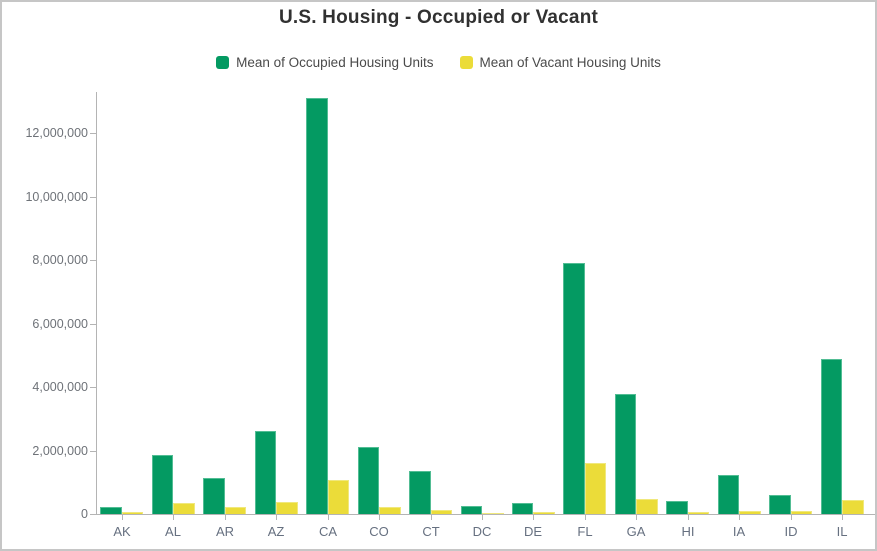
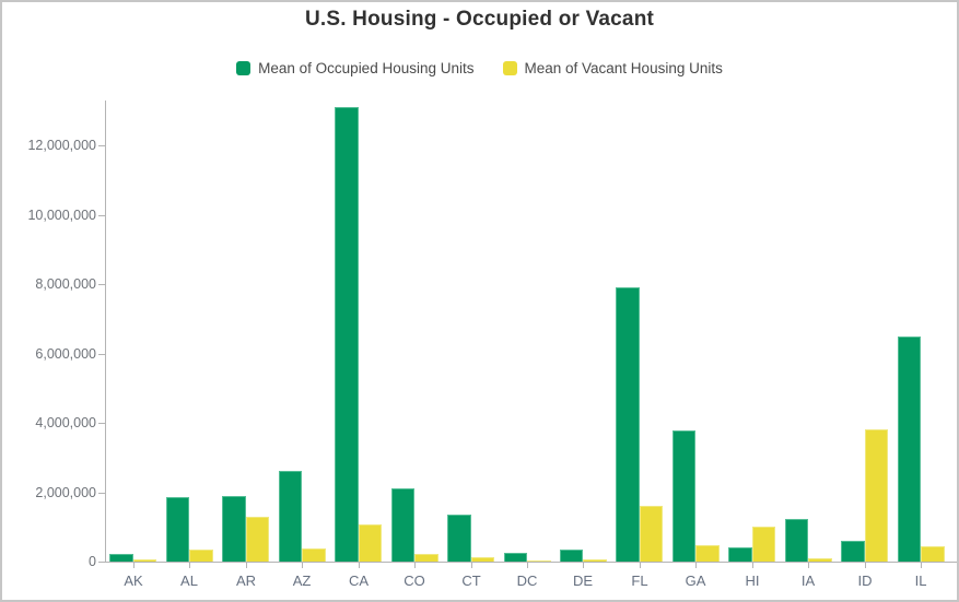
Mean of Occupied Housing Units/AR: 1100000 -> 1900000
Mean of Vacant Housing Units/AR: 200000 -> 1300000
Mean of Vacant Housing Units/HI: 100000 -> 1000000
Mean of Vacant Housing Units/ID: 100000 -> 3800000
Mean of Occupied Housing Units/IL: 4900000 -> 6500000
